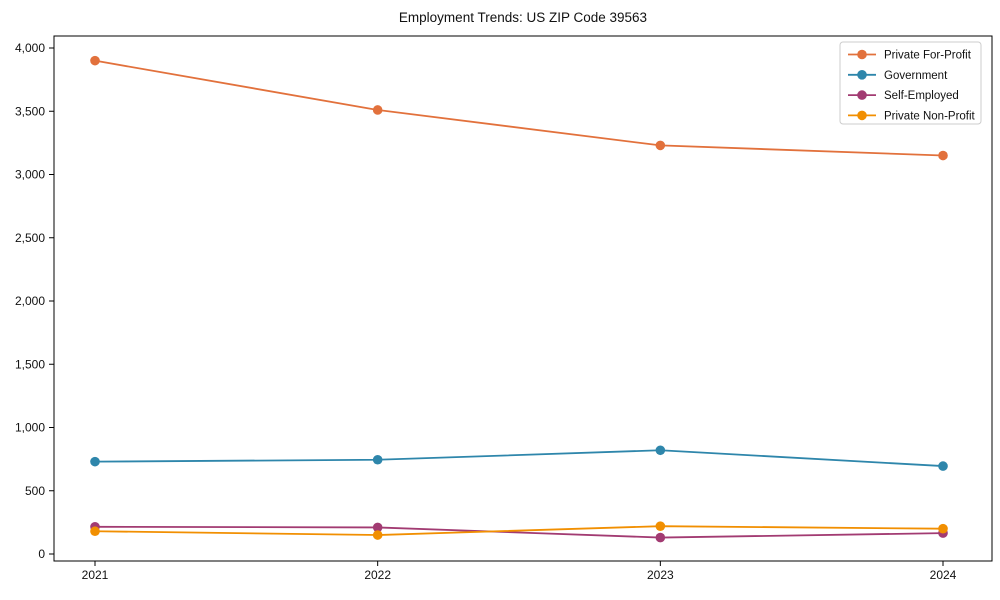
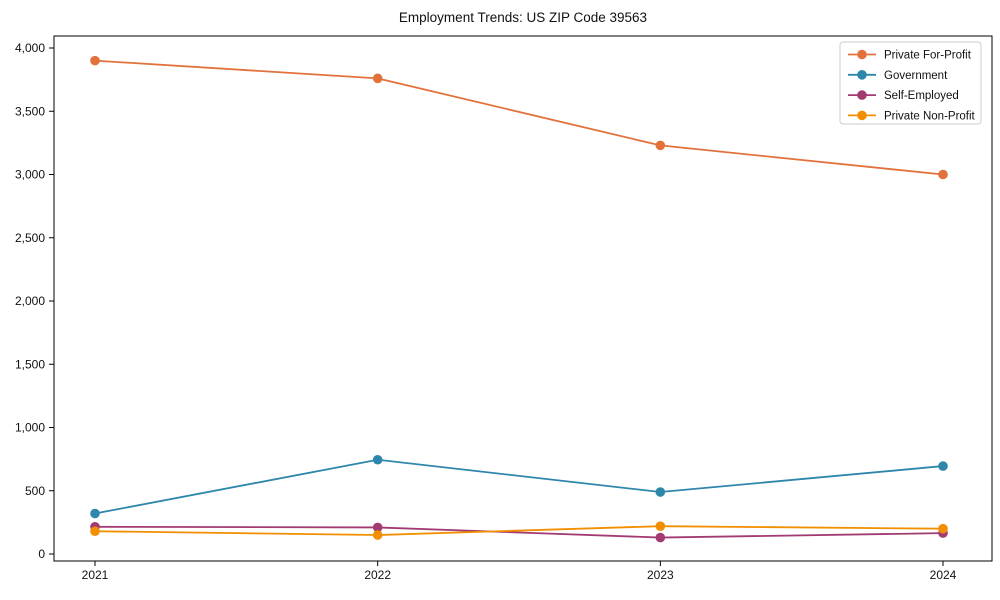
Government/2021: 730 -> 320
Private For-Profit/2022: 3510 -> 3760
Government/2023: 820 -> 490
Private For-Profit/2024: 3150 -> 3000
